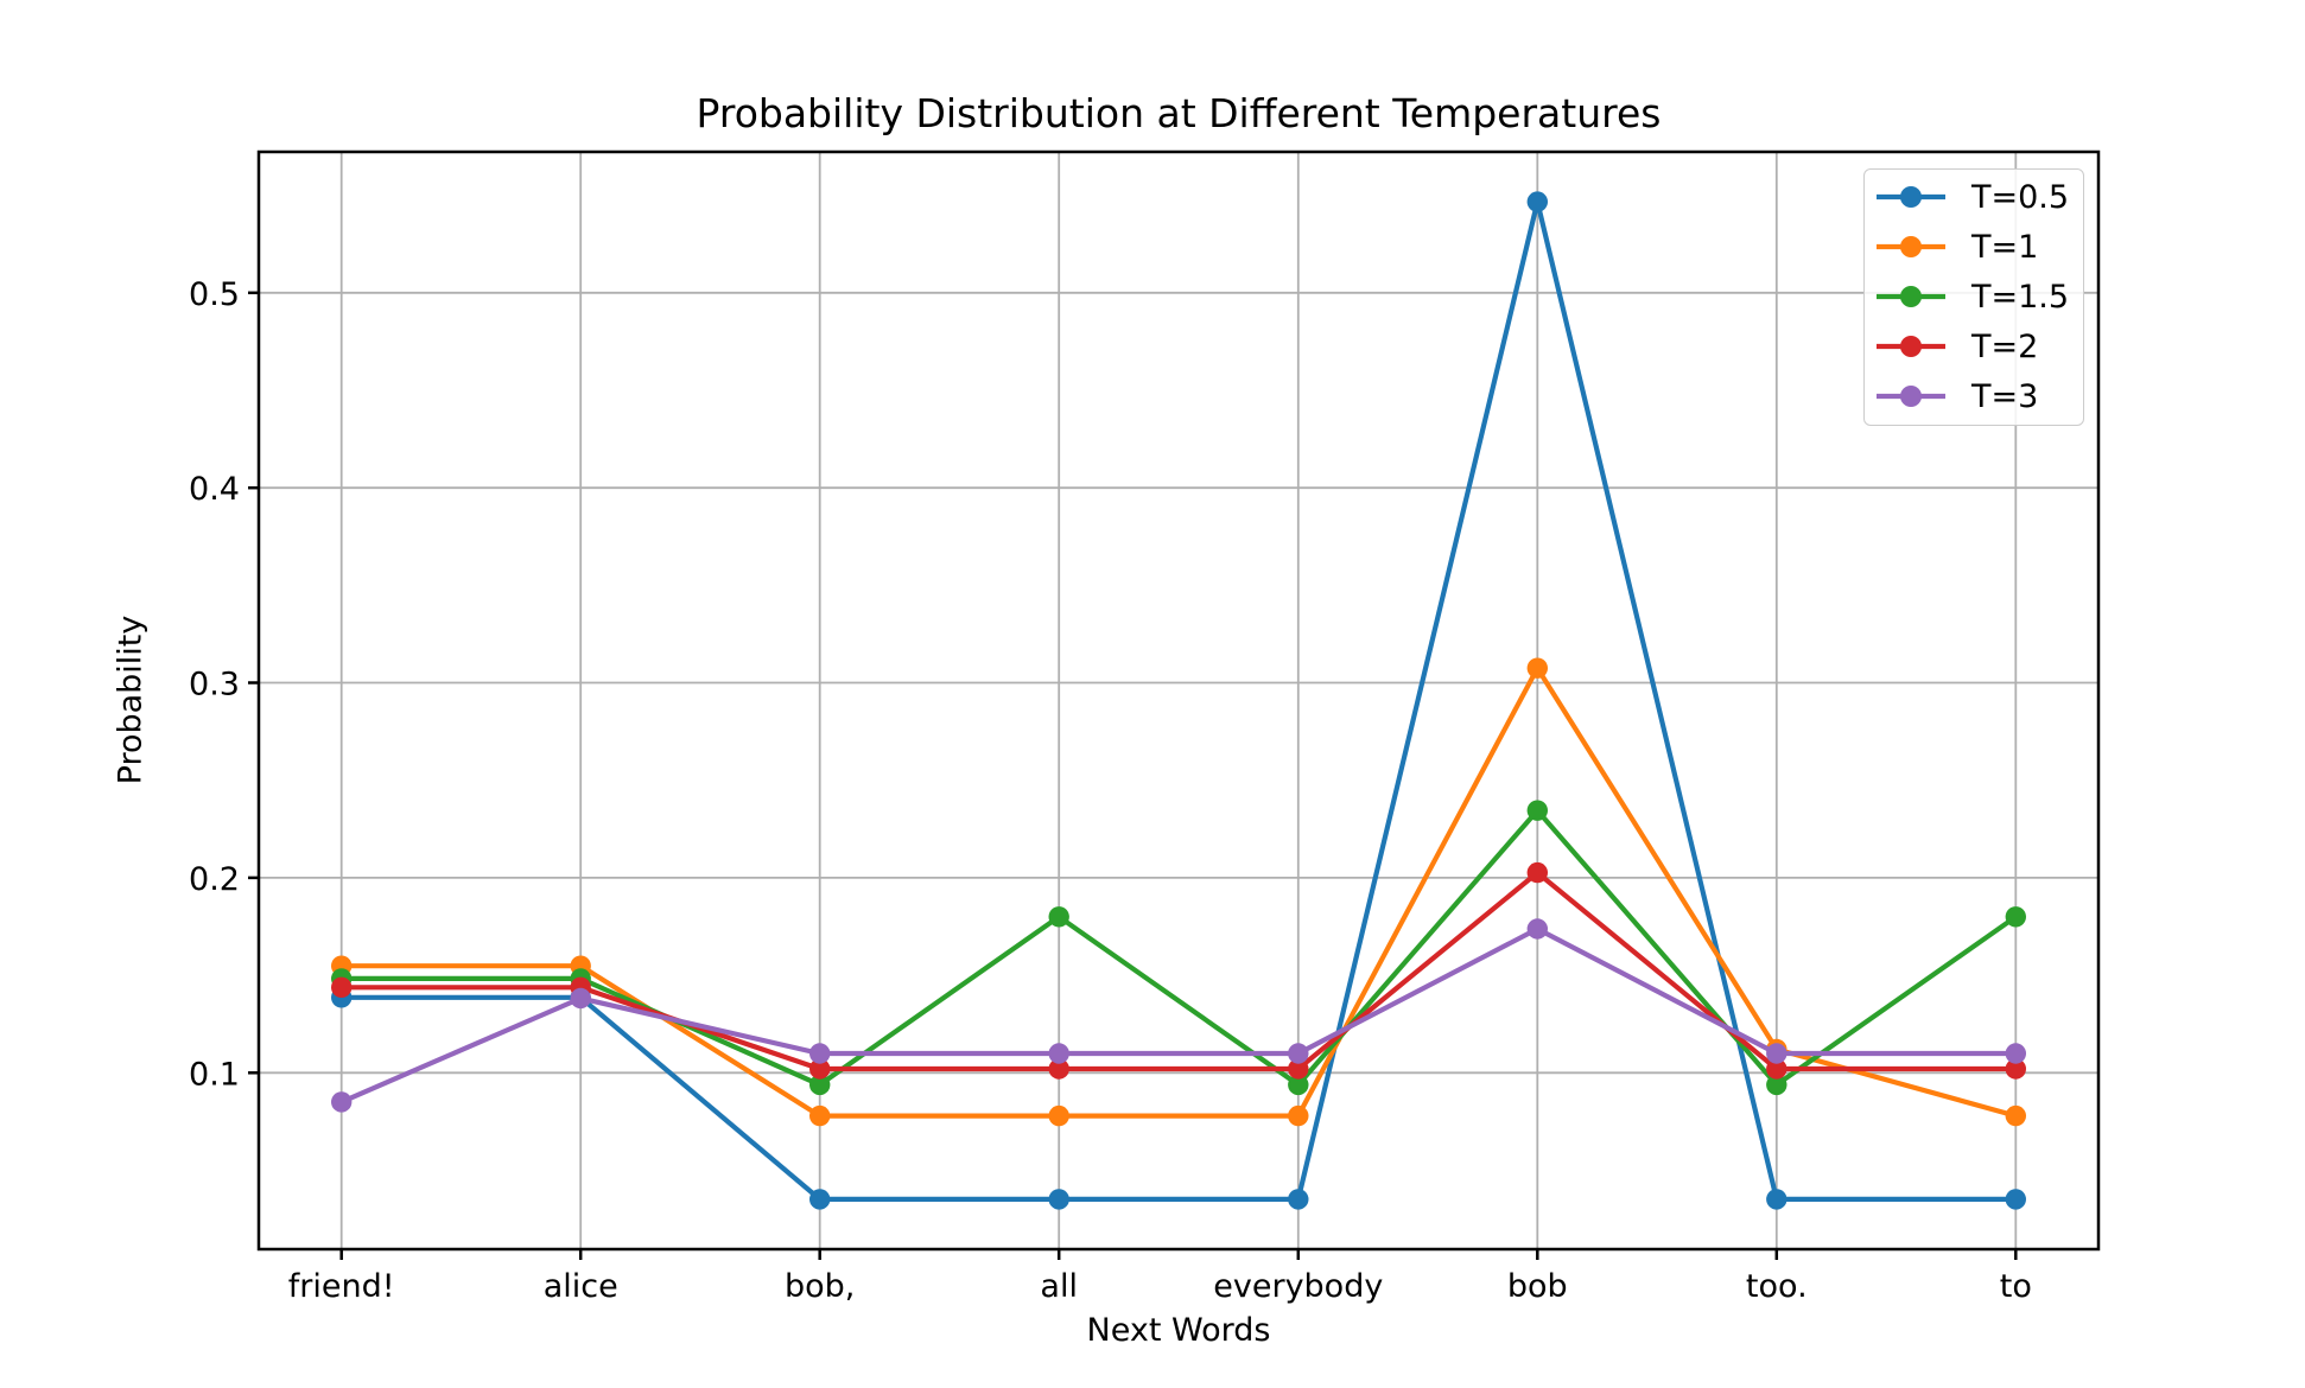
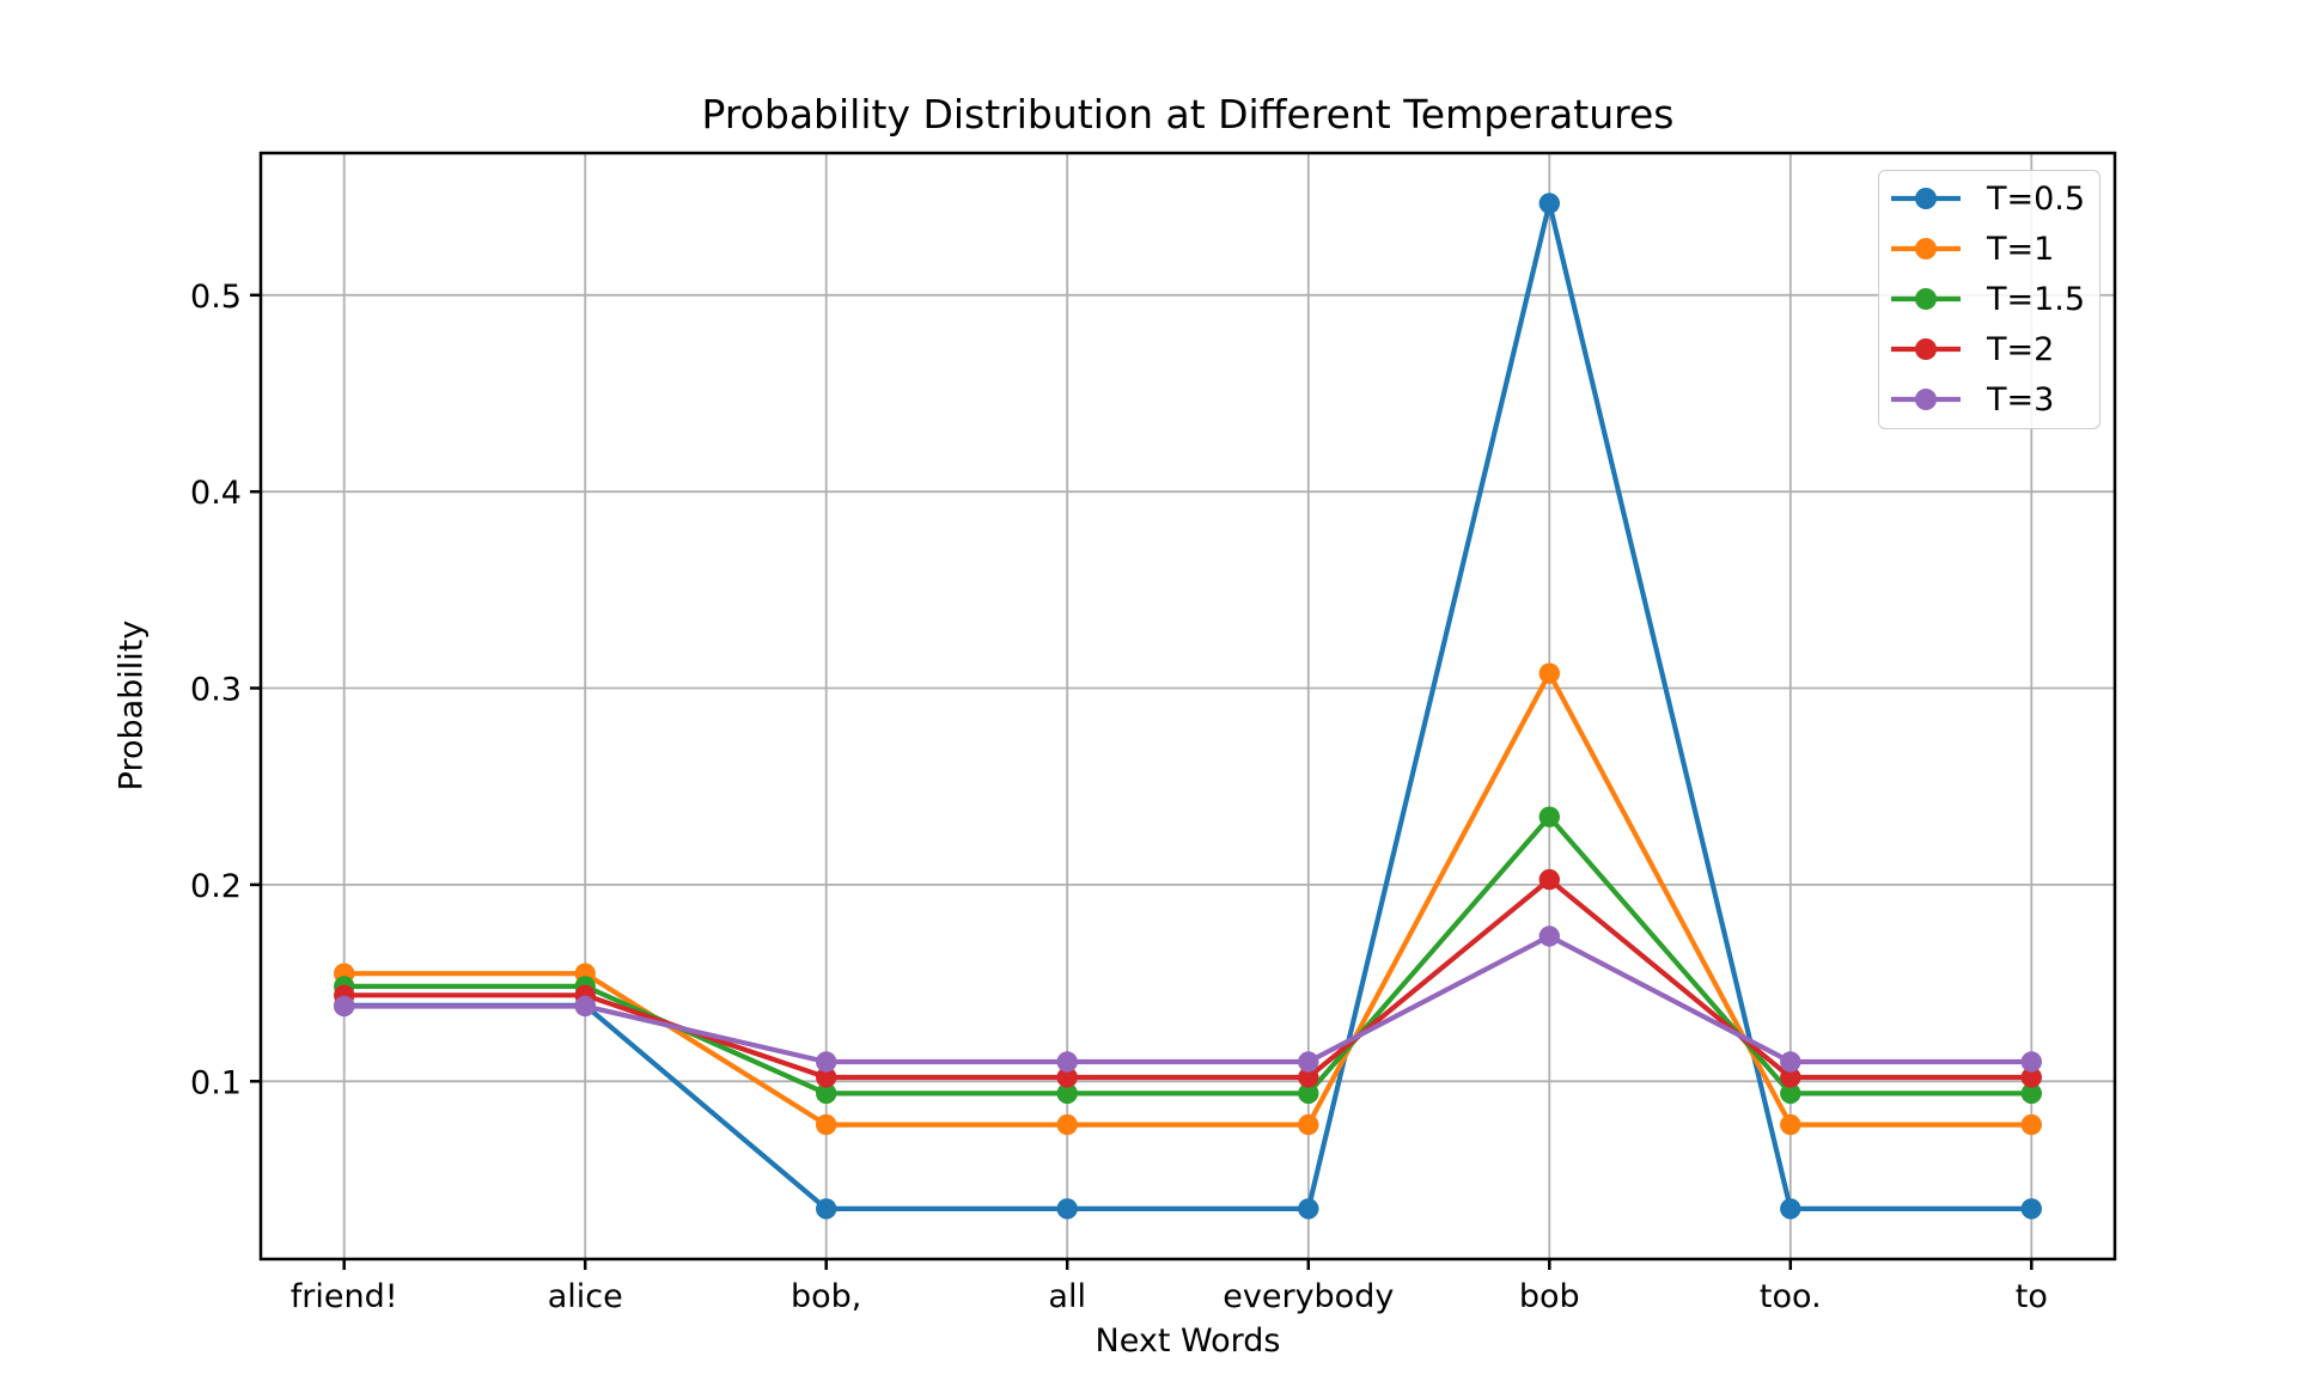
T=3/friend!: 0.085 -> 0.138
T=1.5/all: 0.180 -> 0.094
T=1/too.: 0.112 -> 0.078
T=1.5/to: 0.180 -> 0.094
